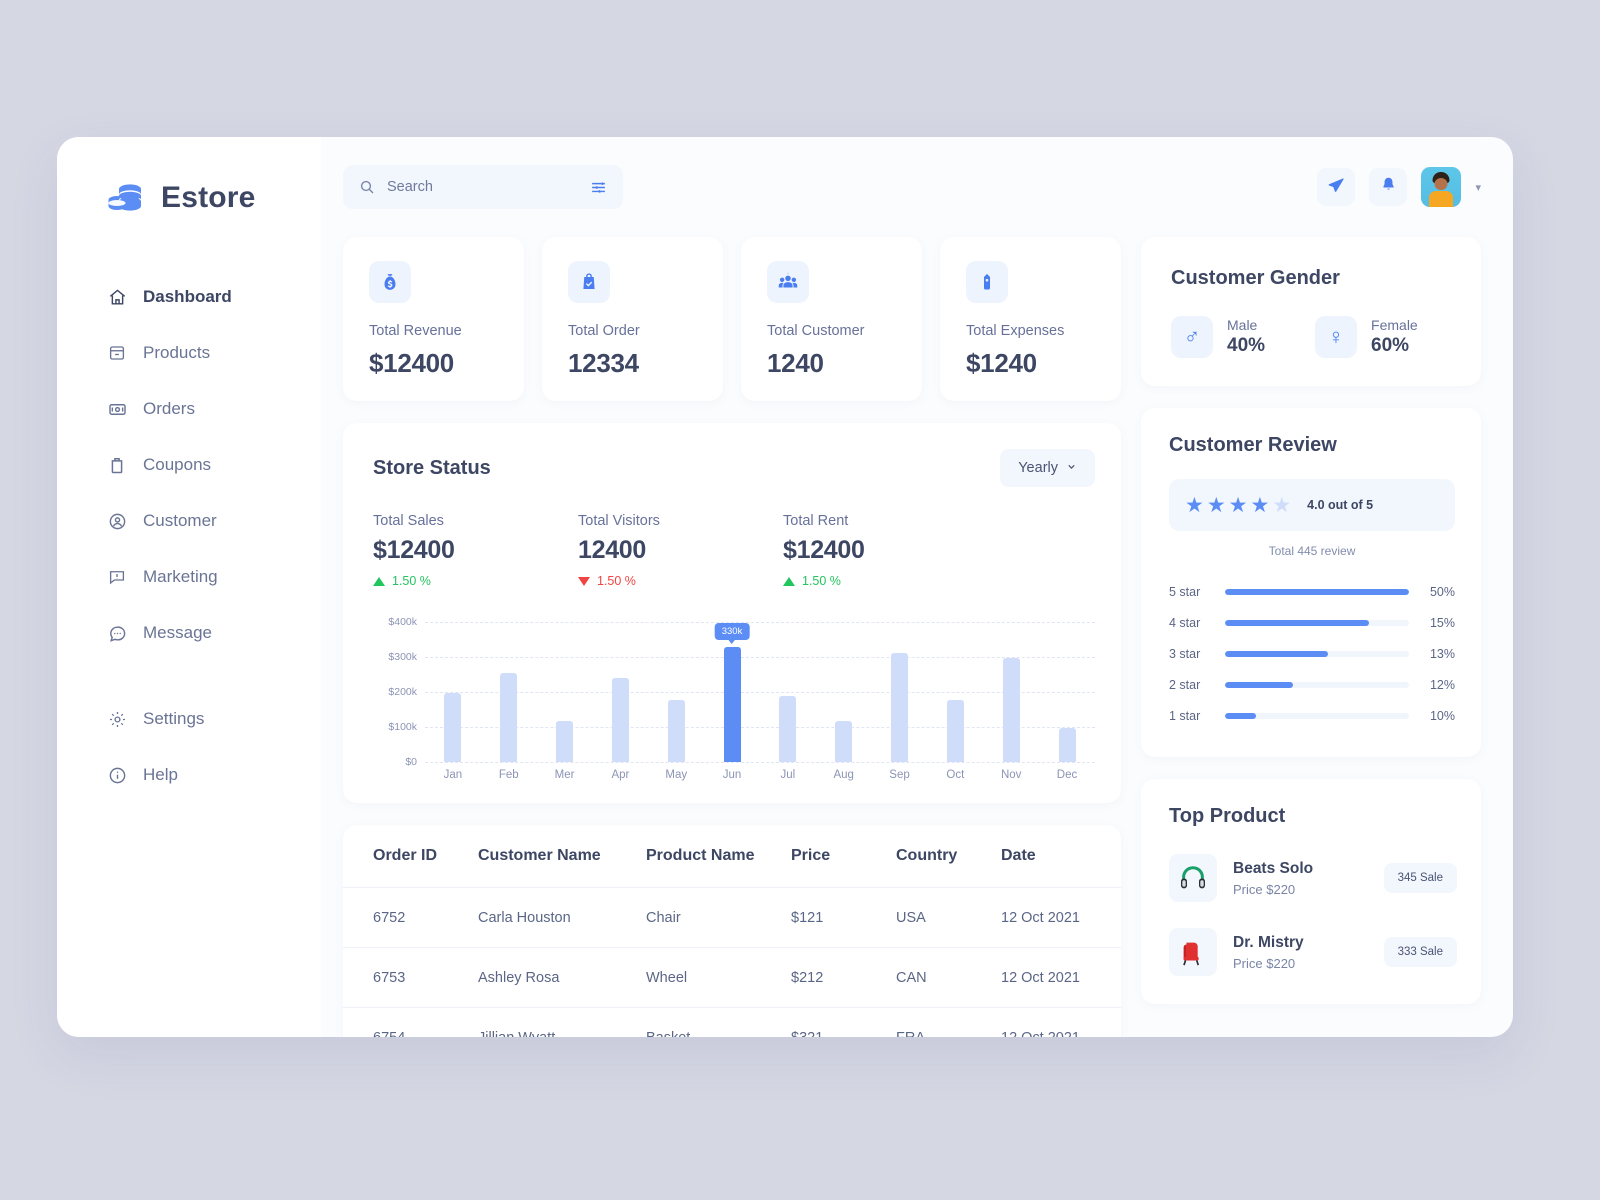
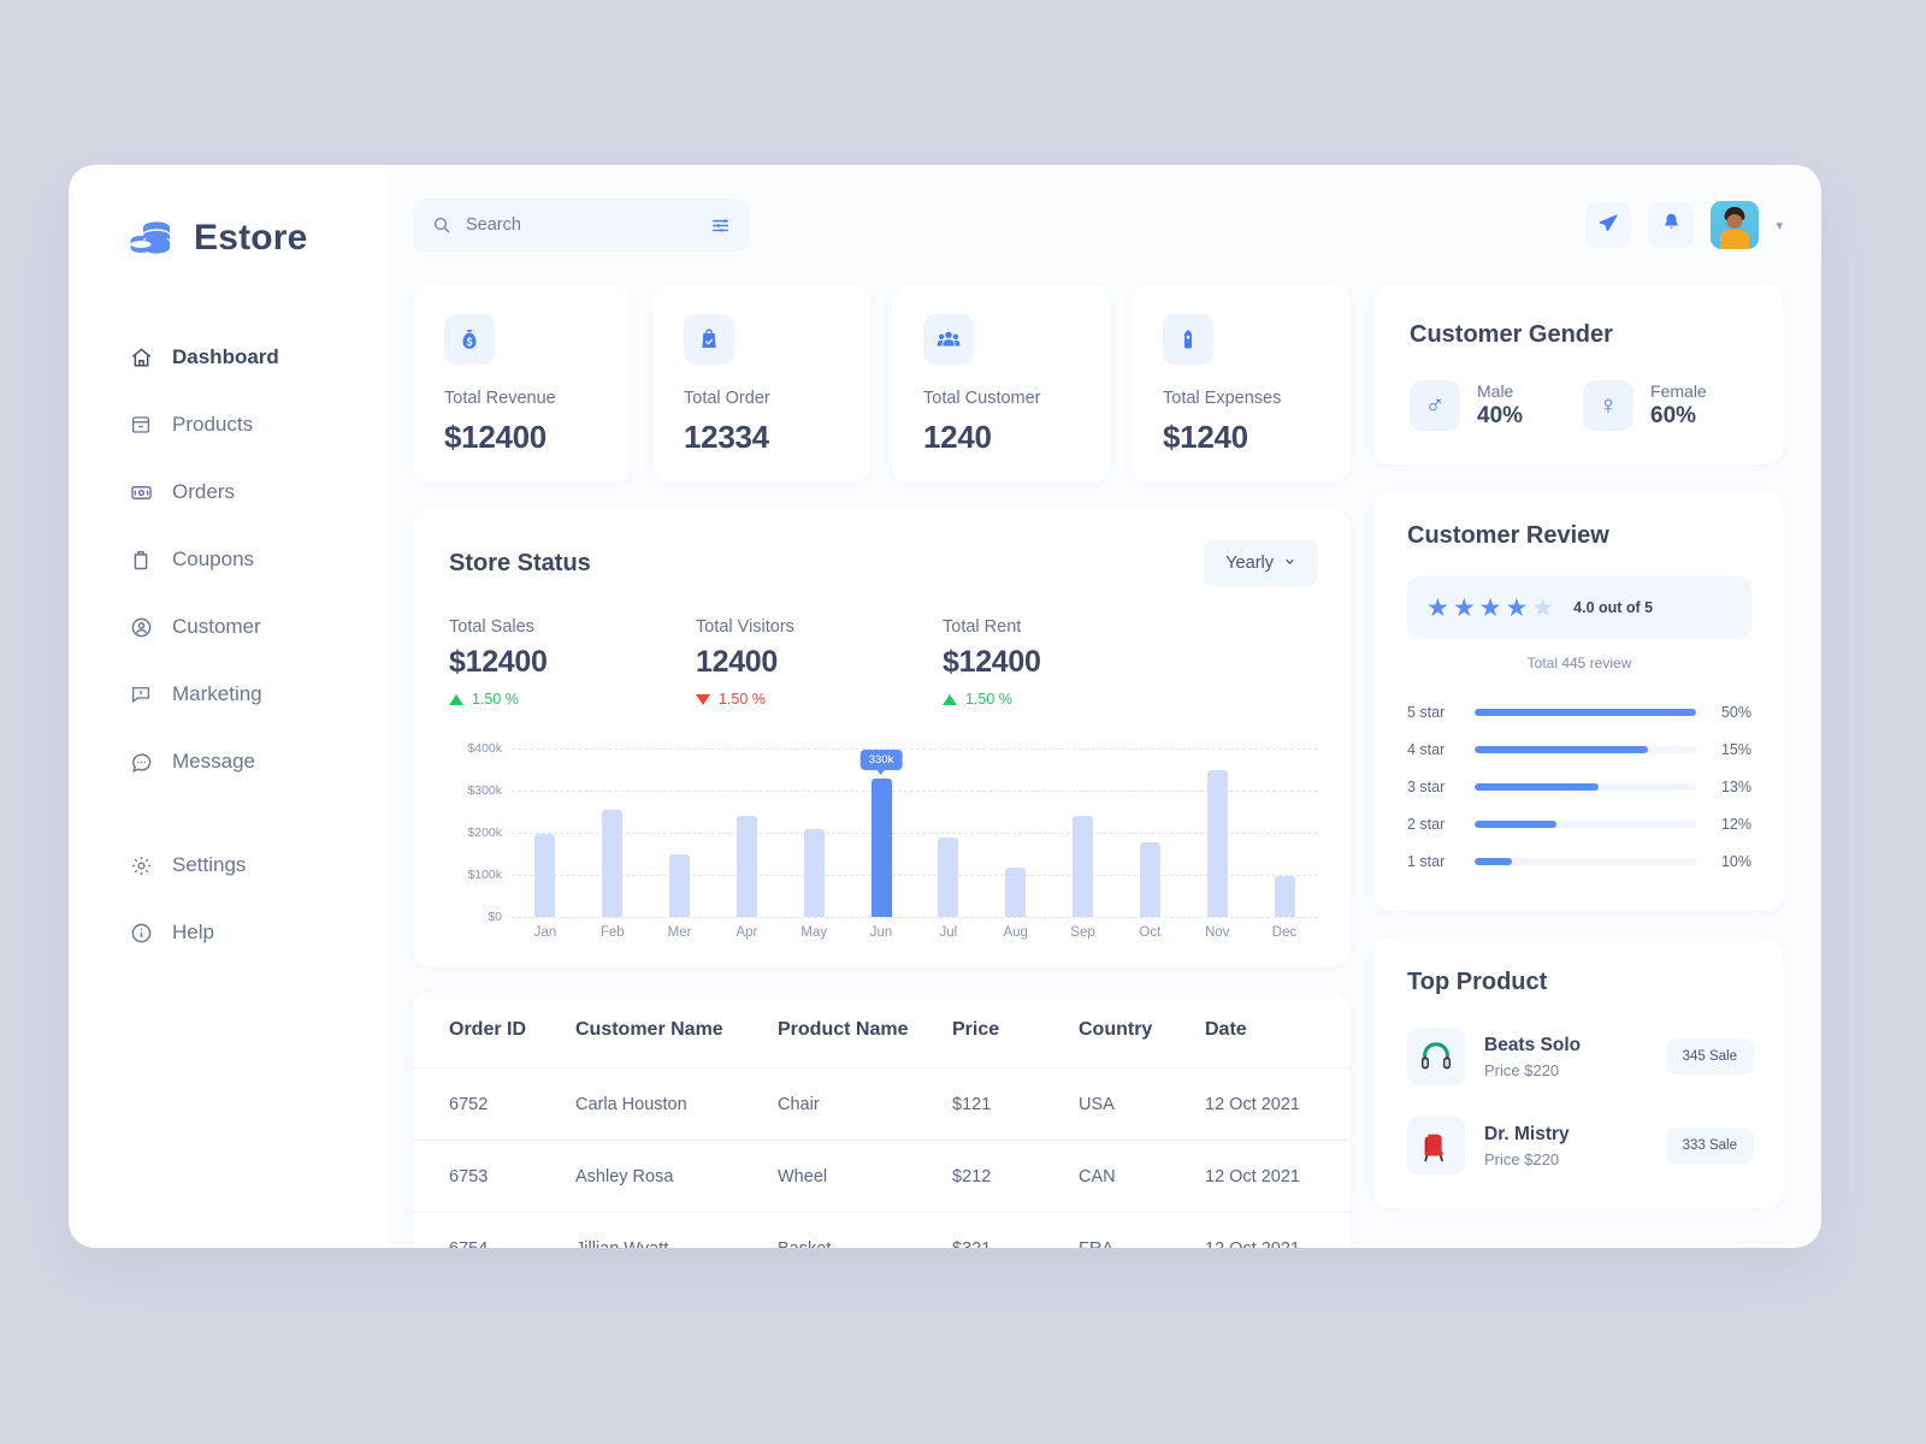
Mer: $120k -> $150k
May: $180k -> $210k
Sep: $310k -> $240k
Nov: $300k -> $350k
